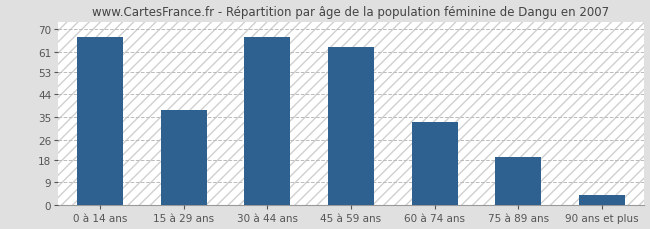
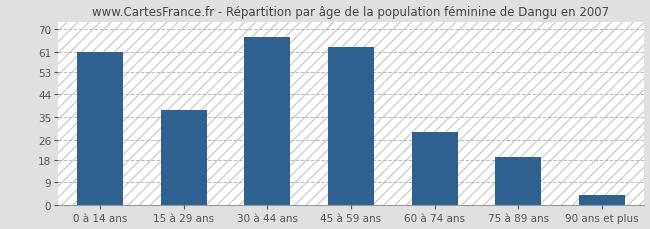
0 à 14 ans: 67 -> 61
60 à 74 ans: 33 -> 29
